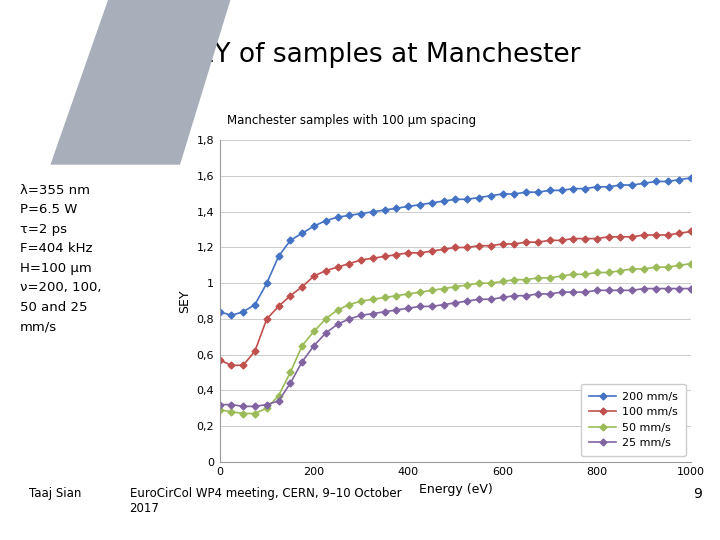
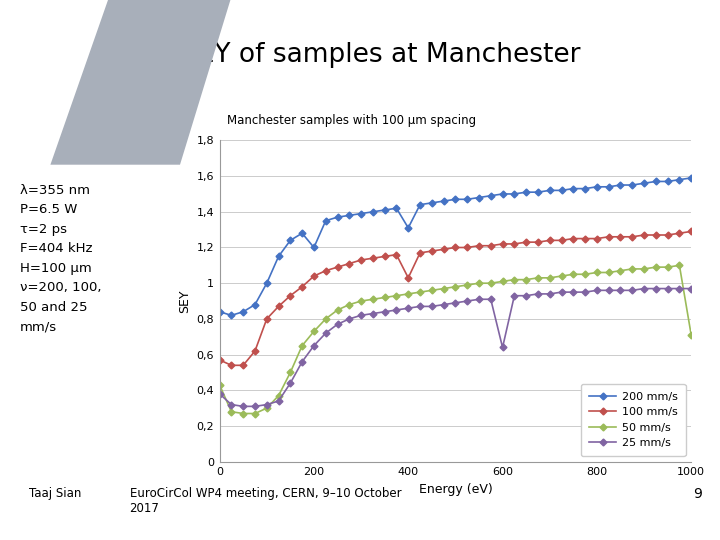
50 mm/s/0: 0,29 -> 0,43
25 mm/s/0: 0,32 -> 0,38
200 mm/s/200: 1,32 -> 1,20
200 mm/s/400: 1,43 -> 1,31
100 mm/s/400: 1,17 -> 1,03
25 mm/s/600: 0,92 -> 0,64
50 mm/s/1000: 1,11 -> 0,71
